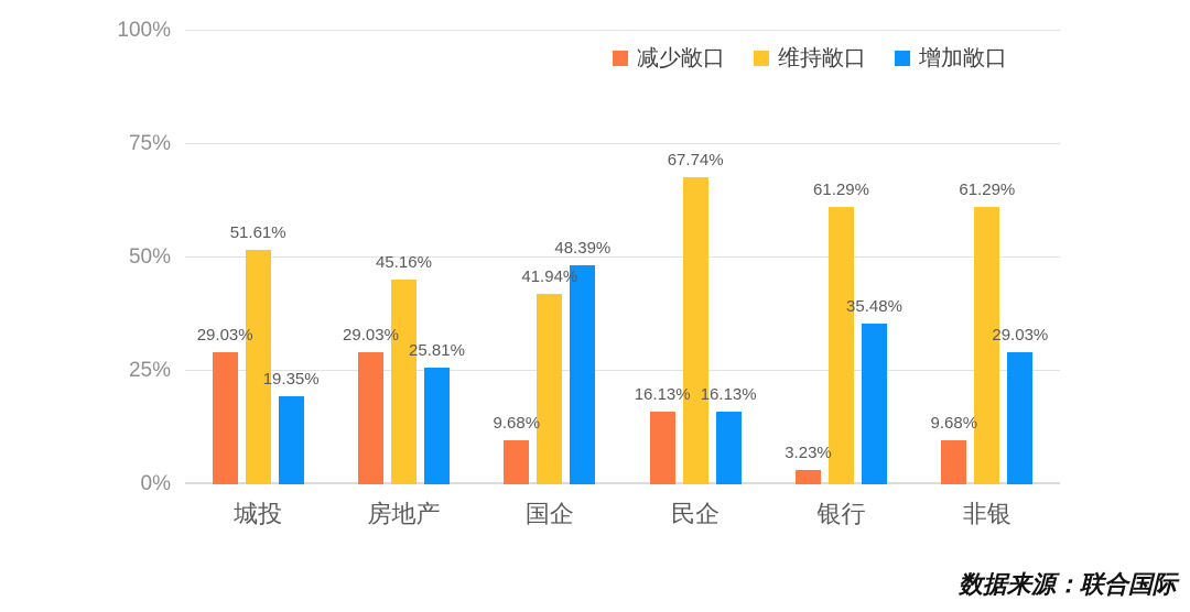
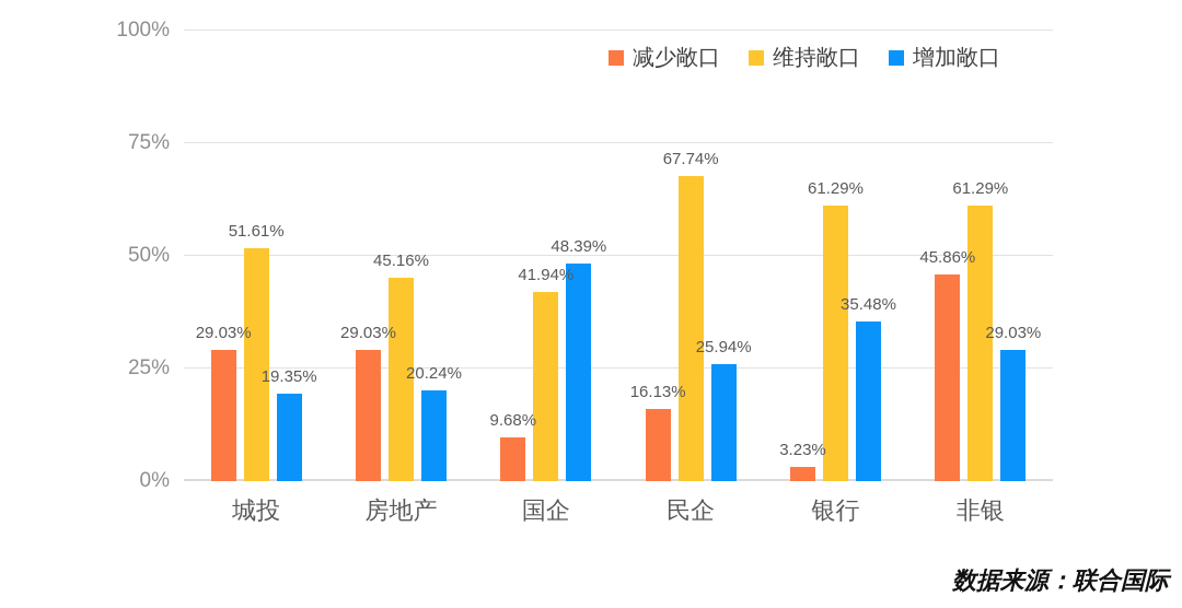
增加敞口/房地产: 25.81% -> 20.24%
增加敞口/民企: 16.13% -> 25.94%
减少敞口/非银: 9.68% -> 45.86%
